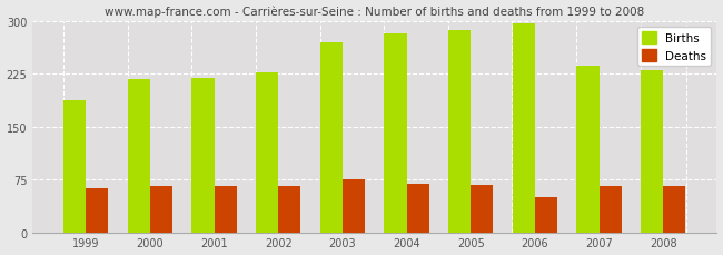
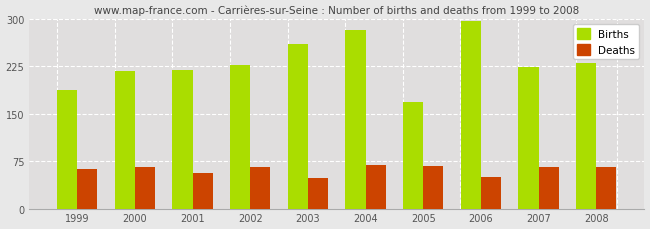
Deaths/2001: 65 -> 56
Births/2003: 270 -> 260
Deaths/2003: 75 -> 48
Births/2005: 287 -> 168
Births/2007: 237 -> 224
